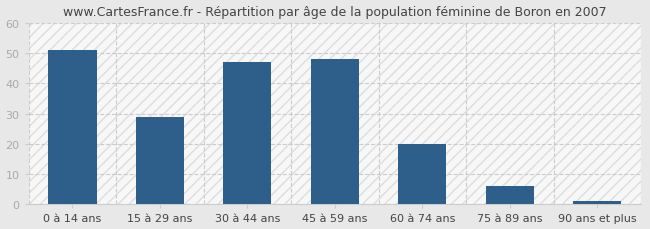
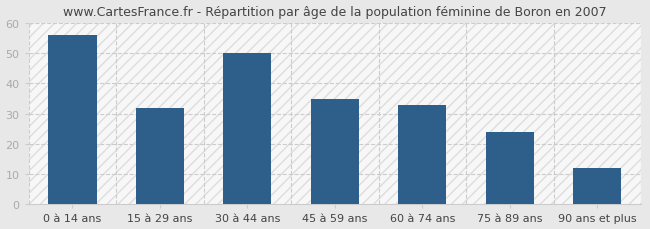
0 à 14 ans: 51 -> 56
15 à 29 ans: 29 -> 32
30 à 44 ans: 47 -> 50
45 à 59 ans: 48 -> 35
60 à 74 ans: 20 -> 33
75 à 89 ans: 6 -> 24
90 ans et plus: 1 -> 12
